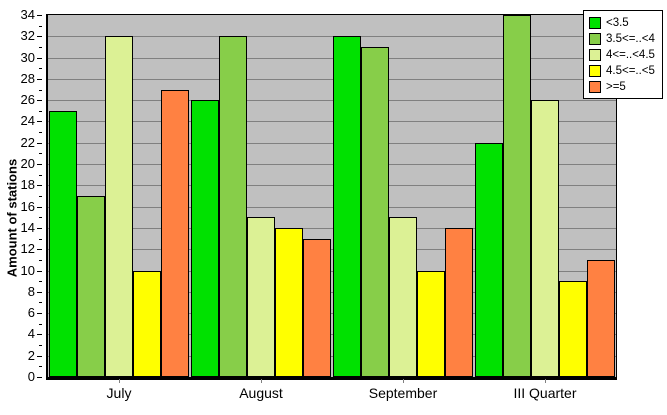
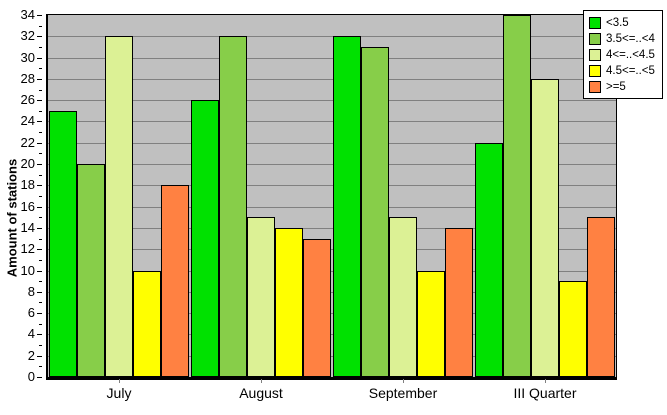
3.5<=..<4/July: 17 -> 20
>=5/July: 27 -> 18
4<=..<4.5/III Quarter: 26 -> 28
>=5/III Quarter: 11 -> 15
